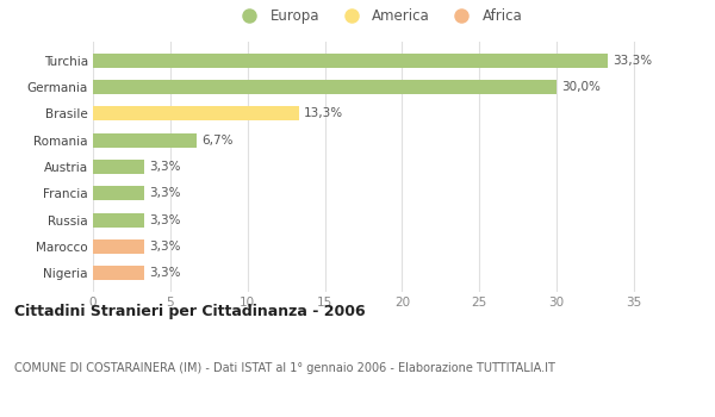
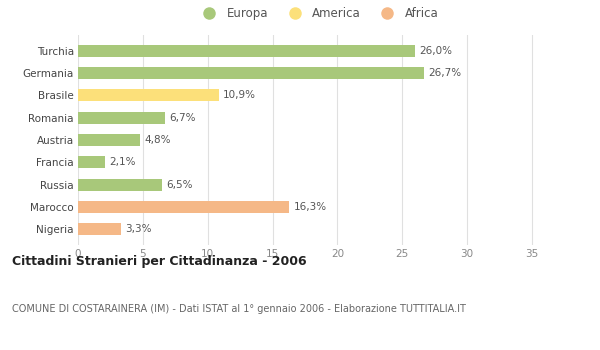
Turchia: 33,3% -> 26,0%
Germania: 30,0% -> 26,7%
Brasile: 13,3% -> 10,9%
Austria: 3,3% -> 4,8%
Francia: 3,3% -> 2,1%
Russia: 3,3% -> 6,5%
Marocco: 3,3% -> 16,3%
